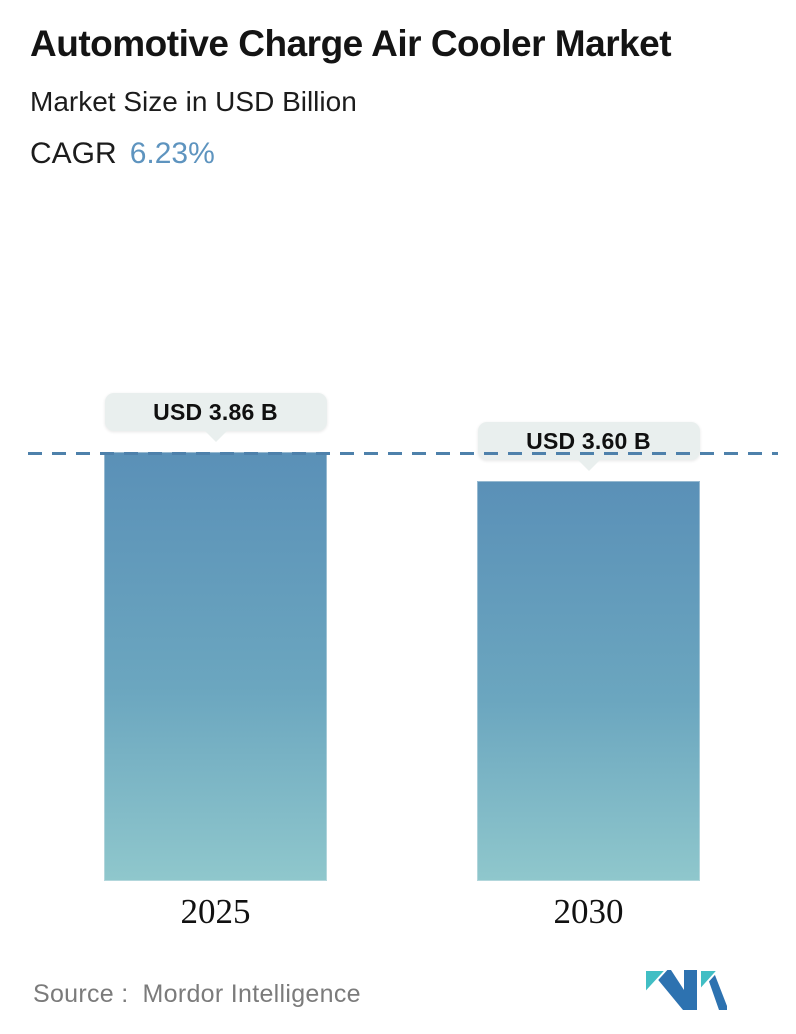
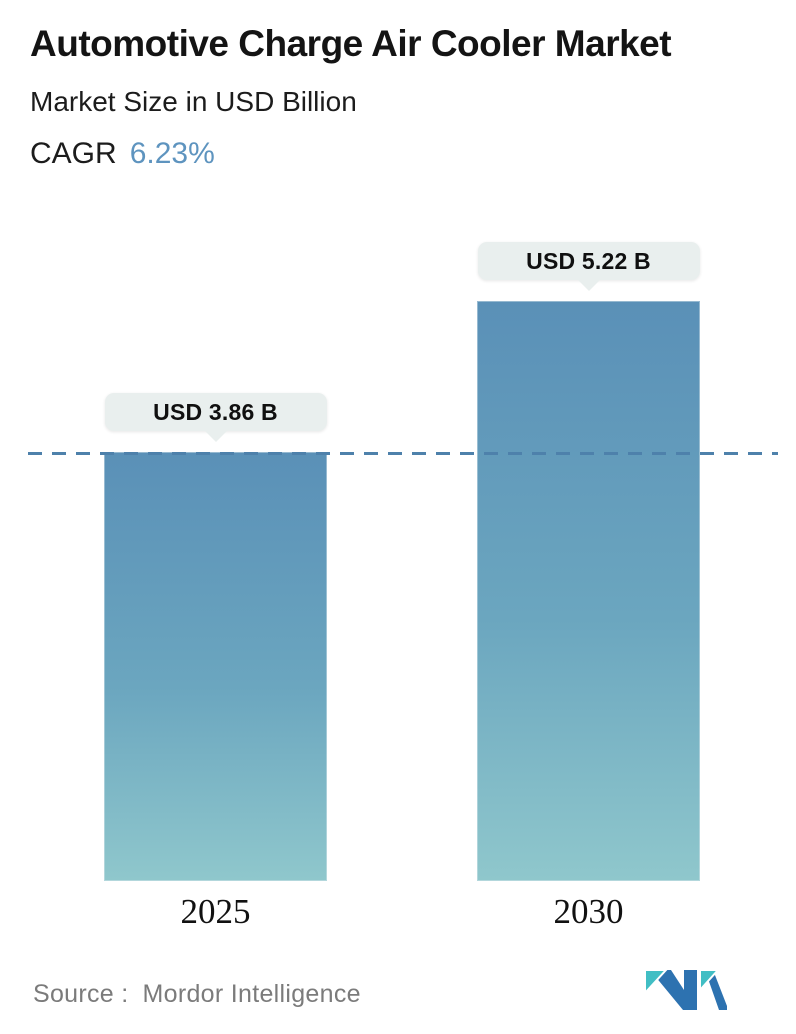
2030: 3.60 -> 5.22
